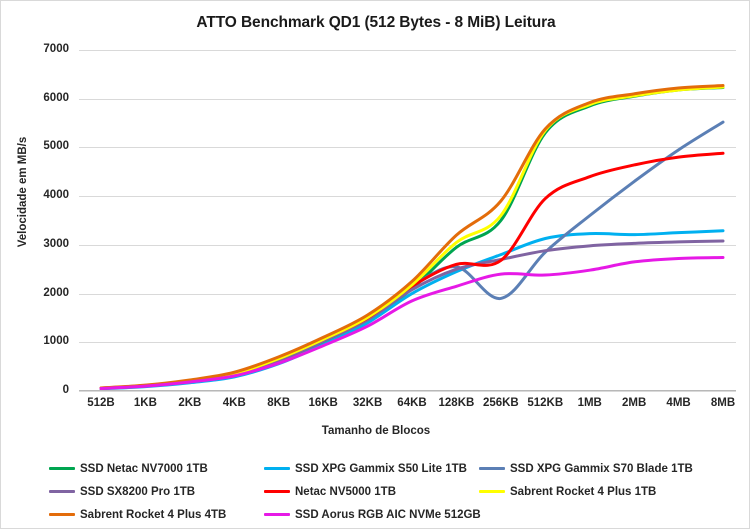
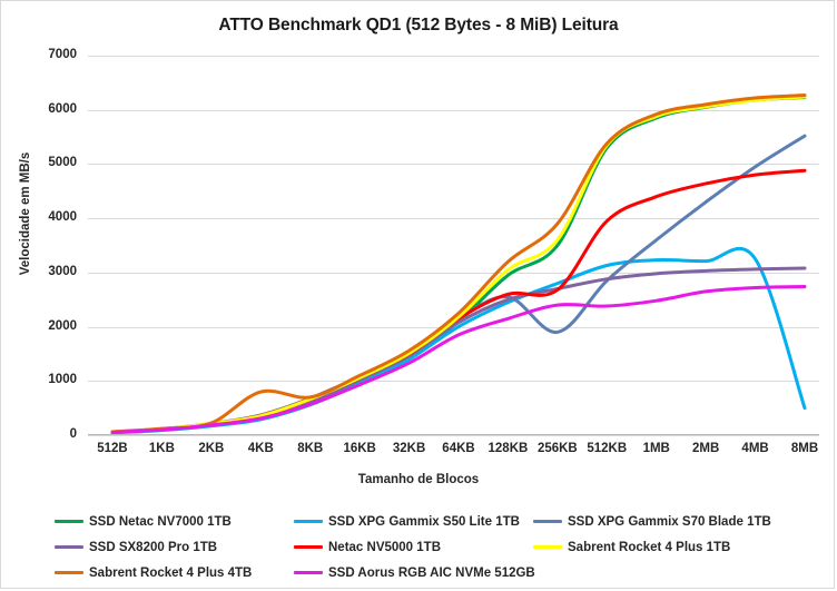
Sabrent Rocket 4 Plus 4TB/4KB: 400 -> 800
SSD XPG Gammix S50 Lite 1TB/8MB: 3300 -> 500
